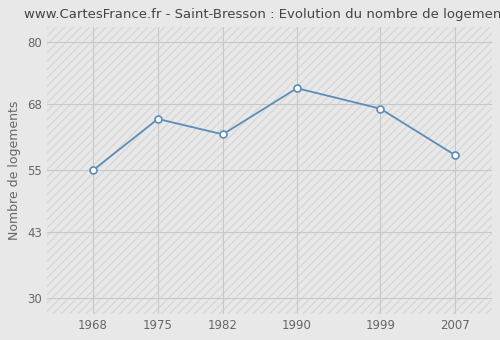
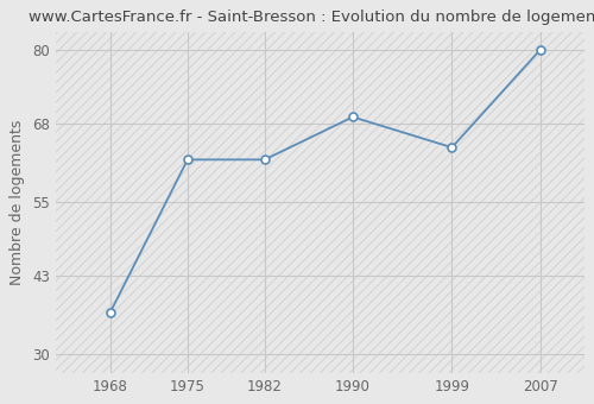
1968: 55 -> 37
1975: 65 -> 62
1990: 71 -> 69
1999: 67 -> 64
2007: 58 -> 80
